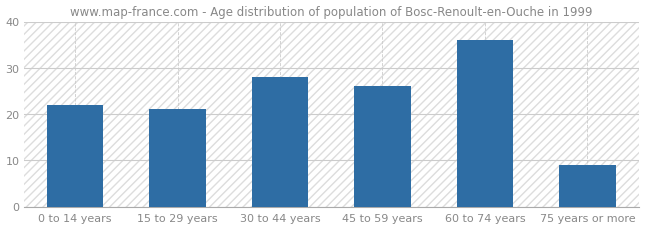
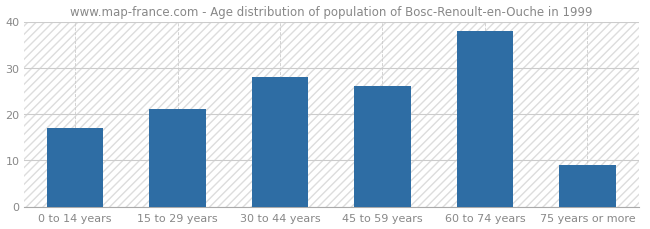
0 to 14 years: 22 -> 17
60 to 74 years: 36 -> 38
